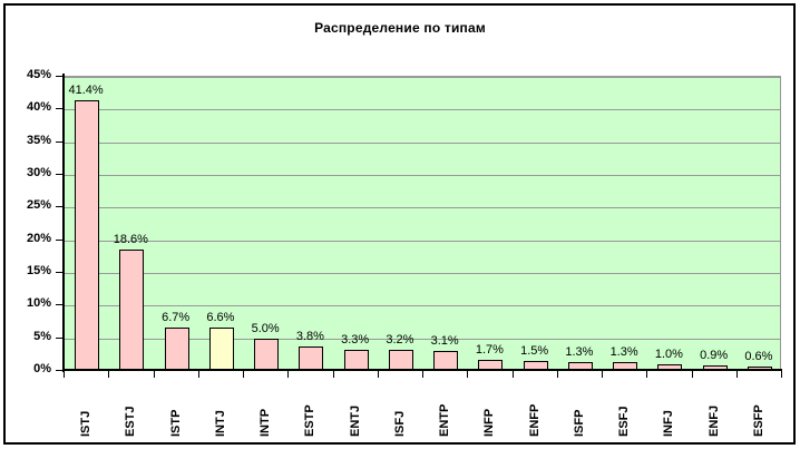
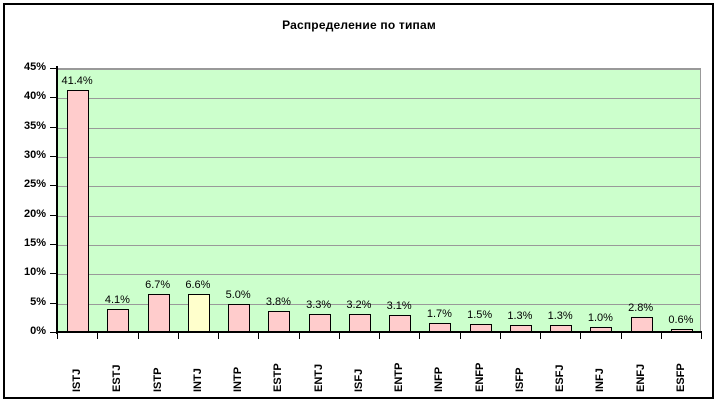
ESTJ: 18.6% -> 4.1%
ENFJ: 0.9% -> 2.8%
